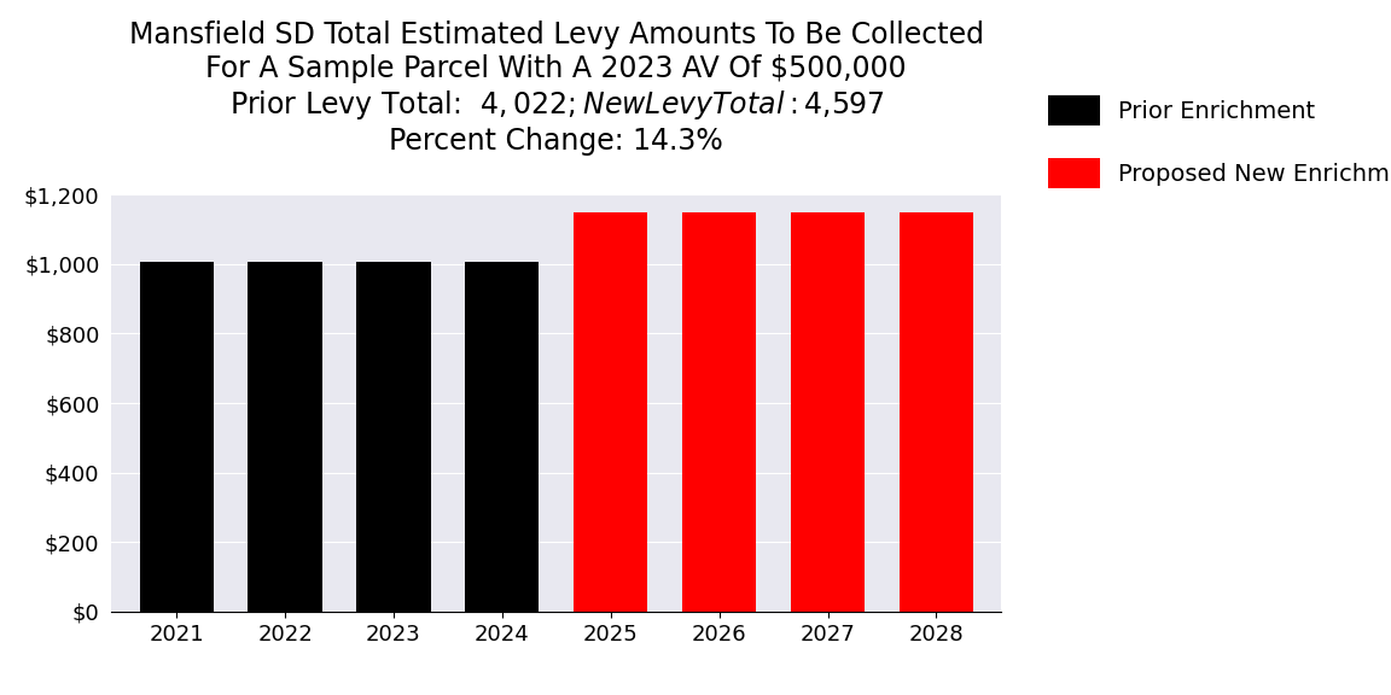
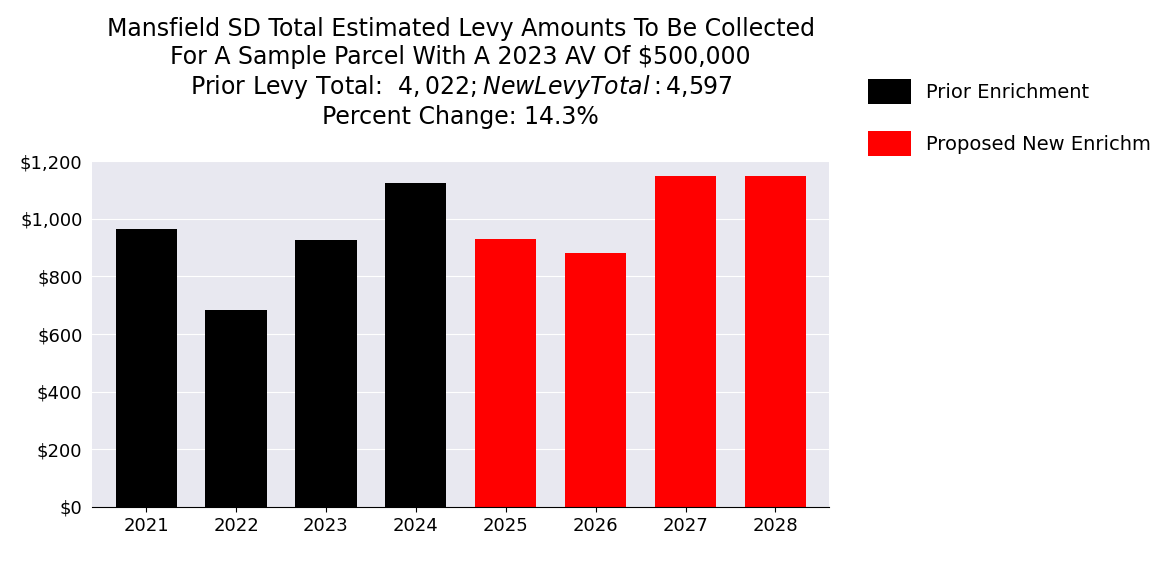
2021: $1,006 -> $965
2022: $1,006 -> $685
2023: $1,006 -> $925
2024: $1,006 -> $1,125
2025: $1,149 -> $930
2026: $1,149 -> $880
